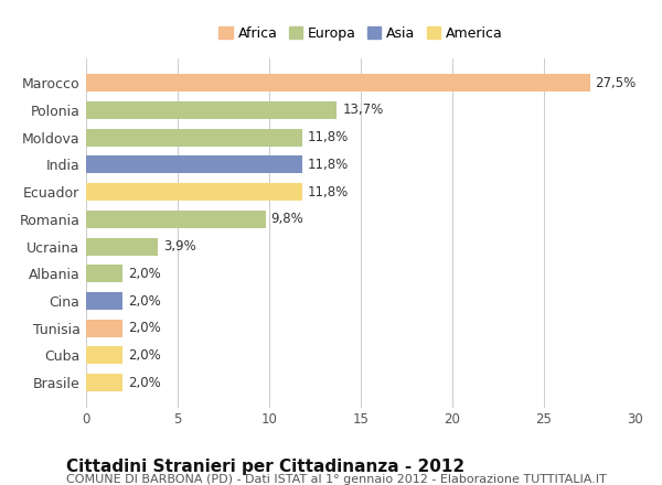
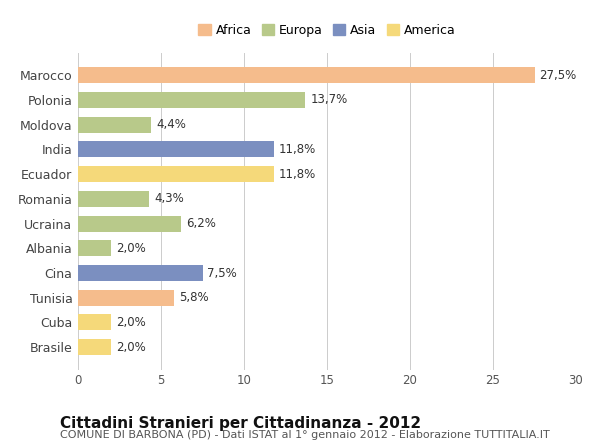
Moldova: 11,8% -> 4,4%
Romania: 9,8% -> 4,3%
Ucraina: 3,9% -> 6,2%
Cina: 2,0% -> 7,5%
Tunisia: 2,0% -> 5,8%
